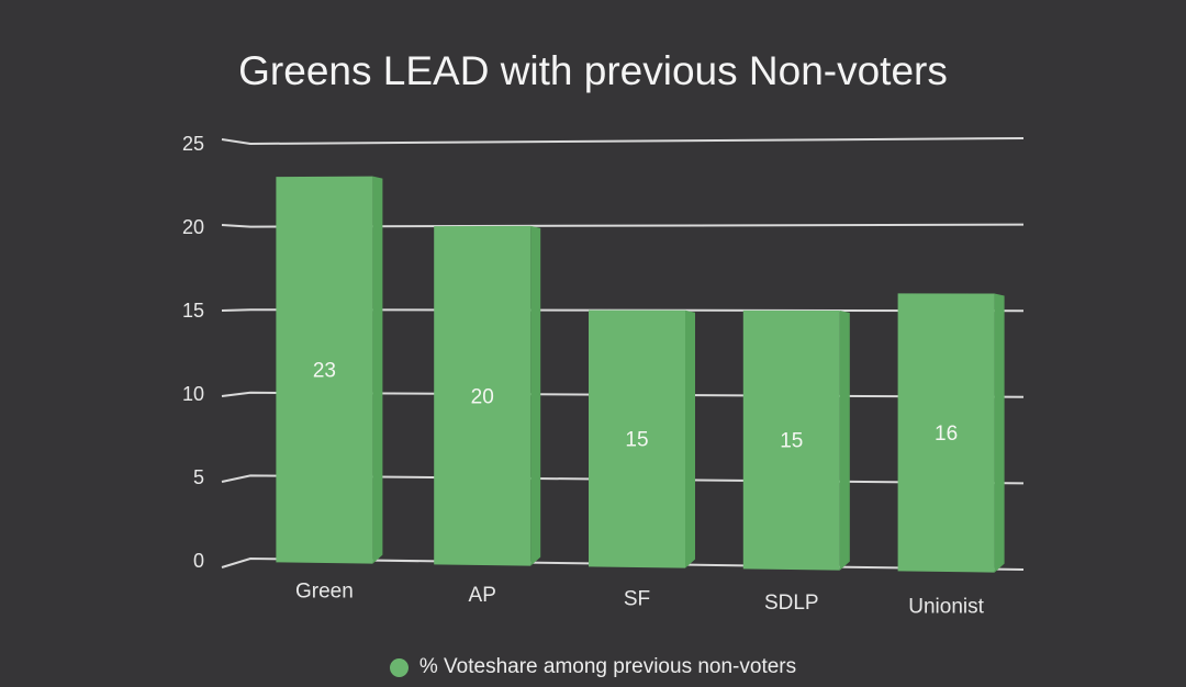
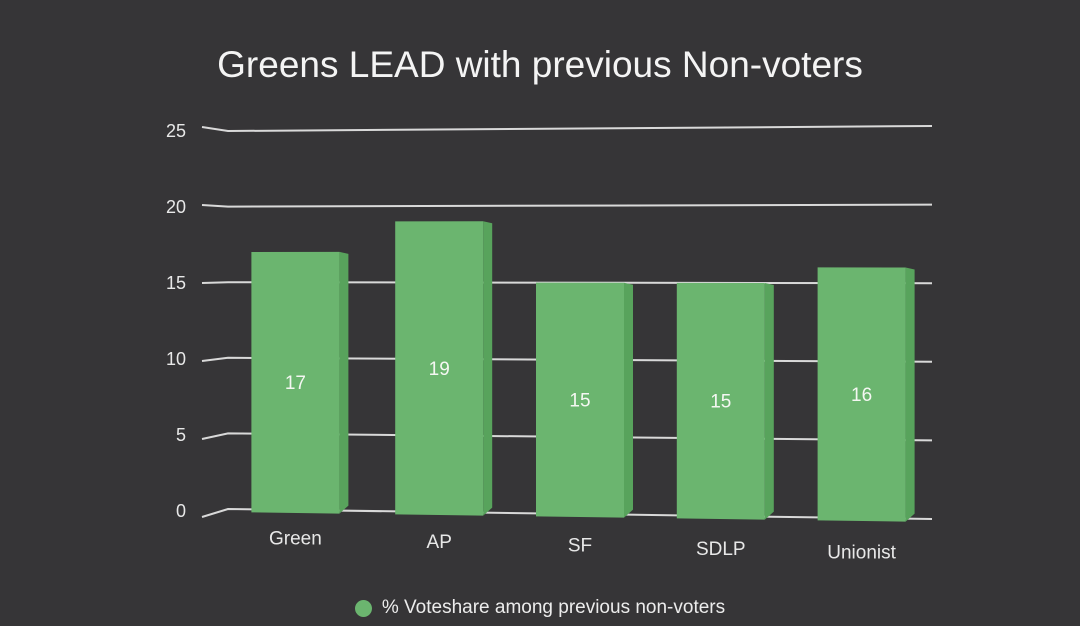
Green: 23 -> 17
AP: 20 -> 19
